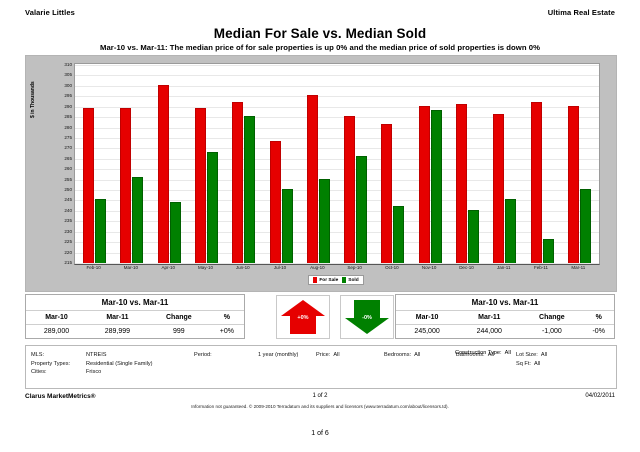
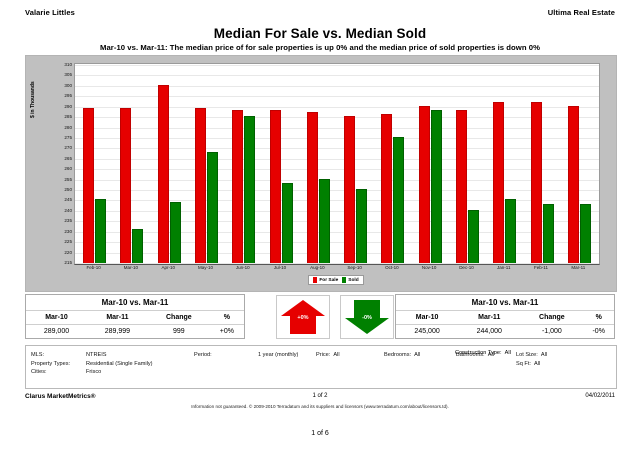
Sold/Mar-10: 256 -> 231
For Sale/Jun-10: 292 -> 288
For Sale/Jul-10: 273 -> 288
Sold/Jul-10: 250 -> 253
For Sale/Aug-10: 295 -> 287
Sold/Sep-10: 266 -> 250
For Sale/Oct-10: 281 -> 286
Sold/Oct-10: 242 -> 275
For Sale/Dec-10: 291 -> 288
For Sale/Jan-11: 286 -> 292
Sold/Feb-11: 226 -> 243
Sold/Mar-11: 250 -> 243
